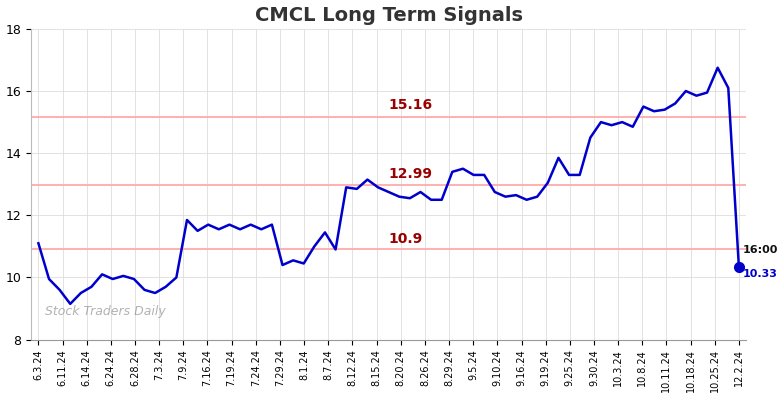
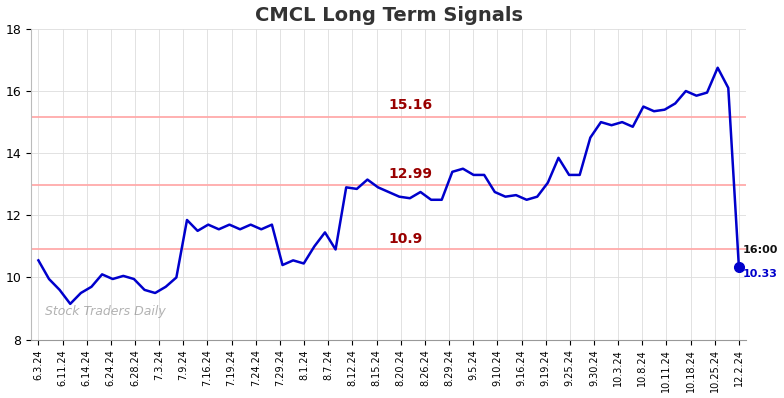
6.3.24: 11.10 -> 10.55
